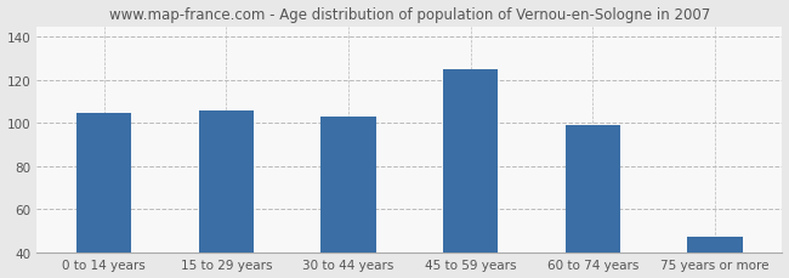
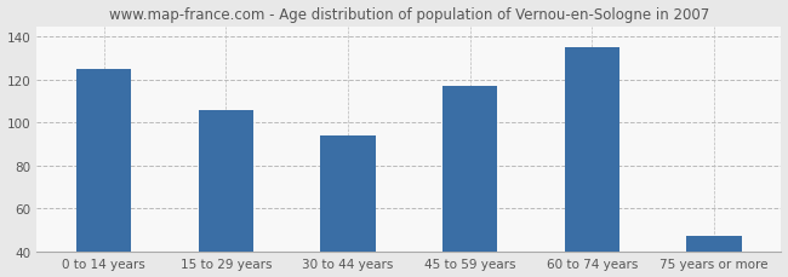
0 to 14 years: 105 -> 125
30 to 44 years: 103 -> 94
45 to 59 years: 125 -> 117
60 to 74 years: 99 -> 135
